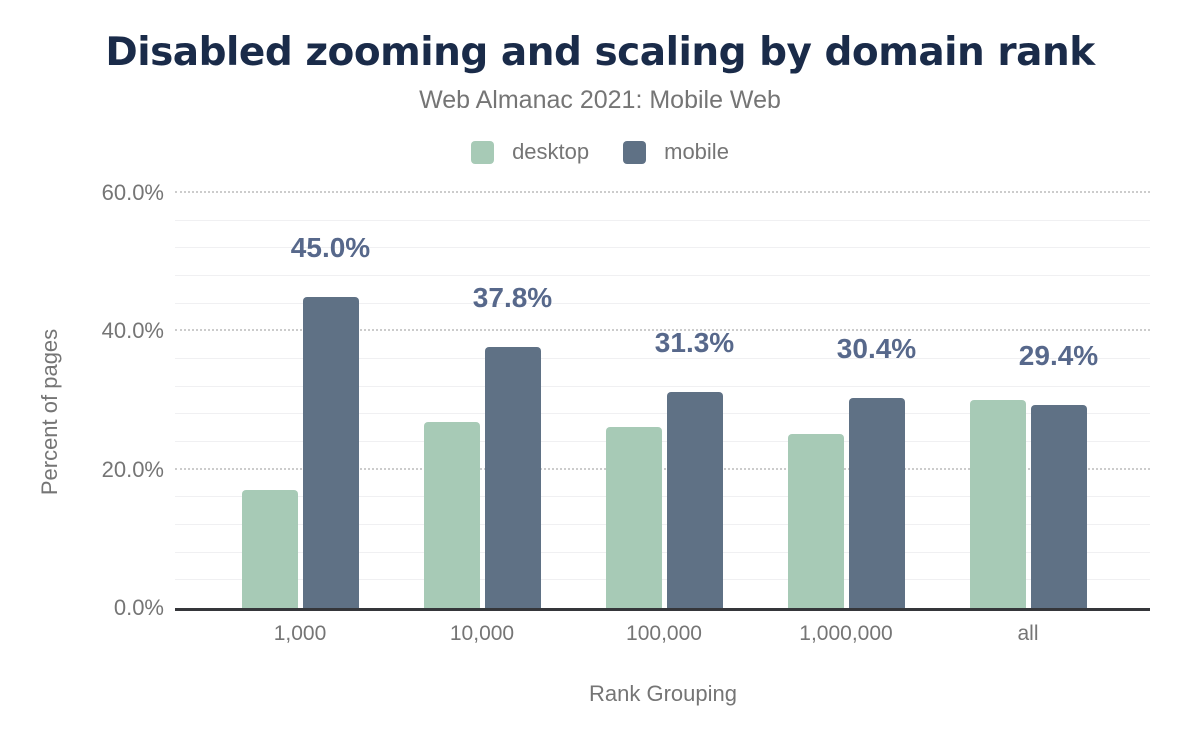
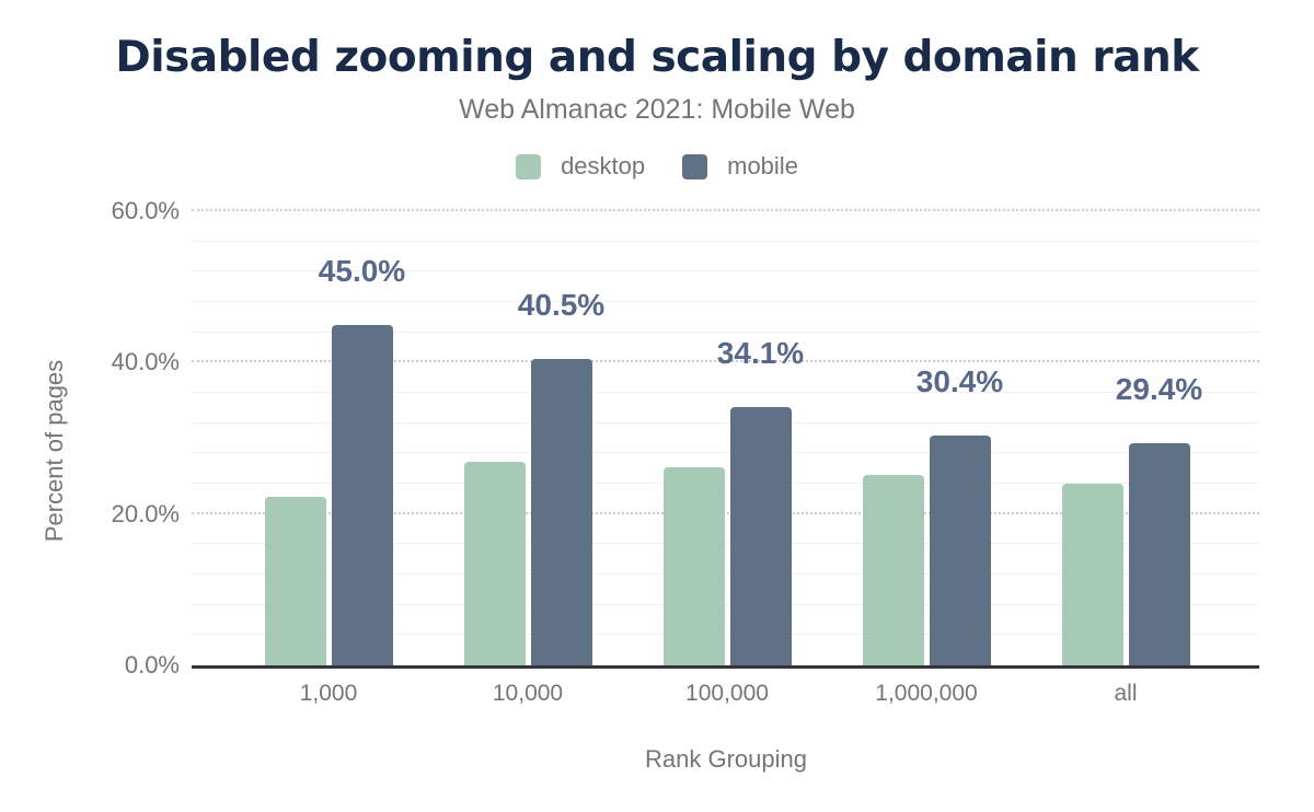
desktop/1,000: 17% -> 22%
mobile/10,000: 37.8% -> 40.5%
mobile/100,000: 31.3% -> 34.1%
desktop/all: 30% -> 24%
